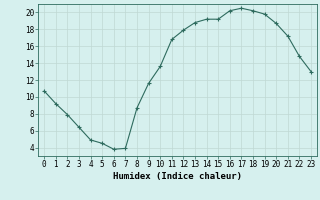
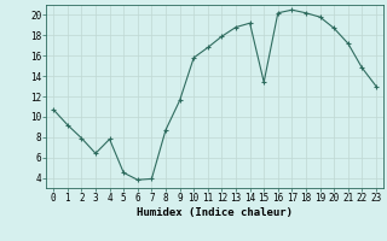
4: 4.9 -> 7.8
10: 13.6 -> 15.8
15: 19.2 -> 13.4
